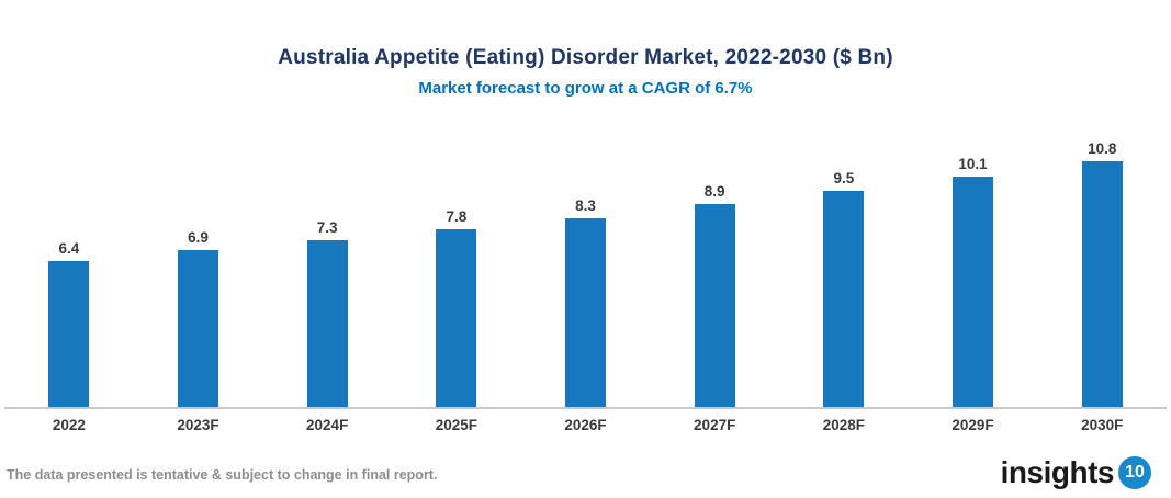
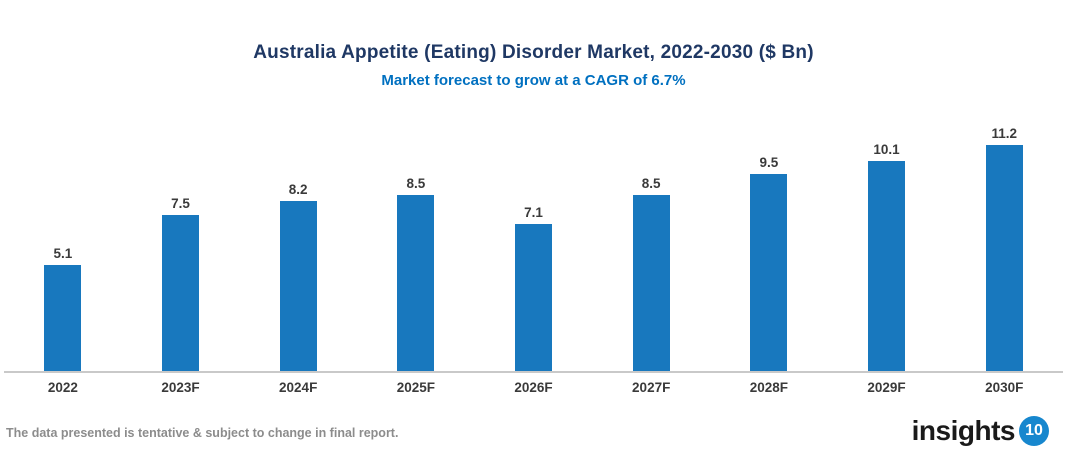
2022: 6.4 -> 5.1
2023F: 6.9 -> 7.5
2024F: 7.3 -> 8.2
2025F: 7.8 -> 8.5
2026F: 8.3 -> 7.1
2027F: 8.9 -> 8.5
2030F: 10.8 -> 11.2
